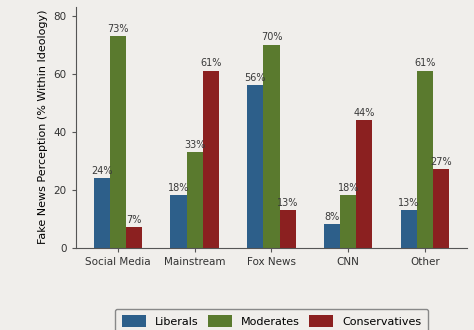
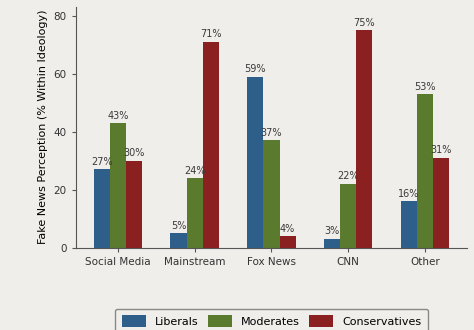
Liberals/Social Media: 24% -> 27%
Moderates/Social Media: 73% -> 43%
Conservatives/Social Media: 7% -> 30%
Liberals/Mainstream: 18% -> 5%
Moderates/Mainstream: 33% -> 24%
Conservatives/Mainstream: 61% -> 71%
Liberals/Fox News: 56% -> 59%
Moderates/Fox News: 70% -> 37%
Conservatives/Fox News: 13% -> 4%
Liberals/CNN: 8% -> 3%
Moderates/CNN: 18% -> 22%
Conservatives/CNN: 44% -> 75%
Liberals/Other: 13% -> 16%
Moderates/Other: 61% -> 53%
Conservatives/Other: 27% -> 31%
